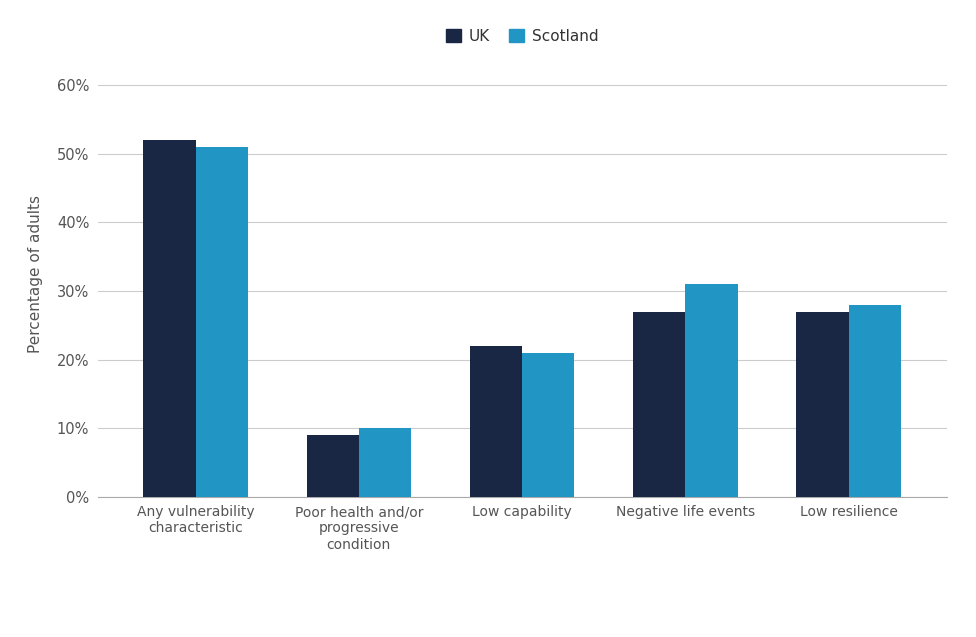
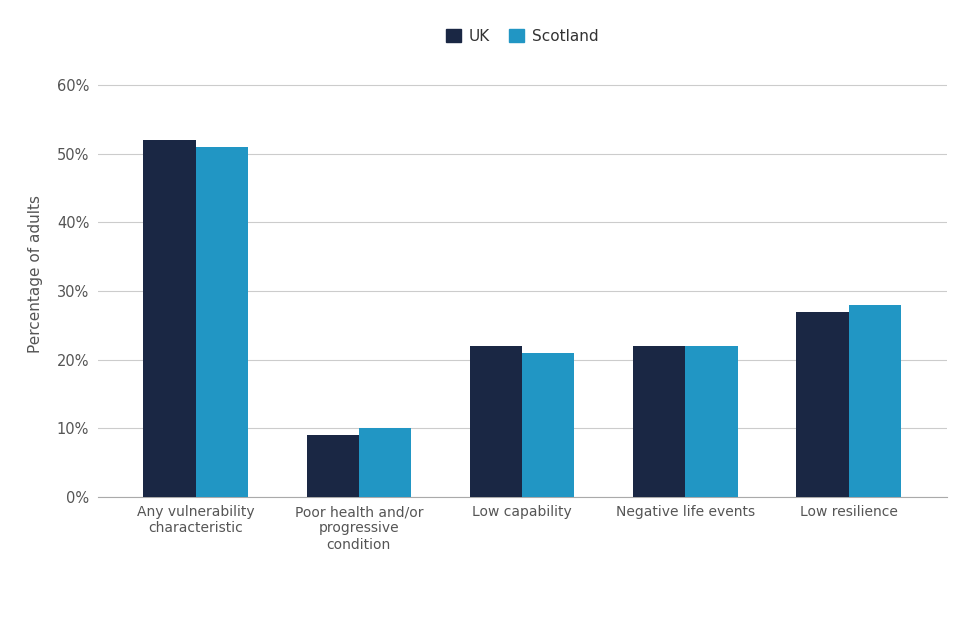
UK/Negative life events: 27% -> 22%
Scotland/Negative life events: 31% -> 22%
